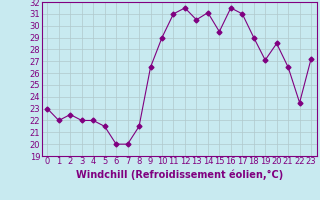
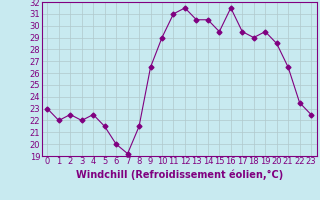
4: 22.0 -> 22.5
7: 20.0 -> 19.2
14: 31.1 -> 30.5
17: 31.0 -> 29.5
19: 27.1 -> 29.5
23: 27.2 -> 22.5
